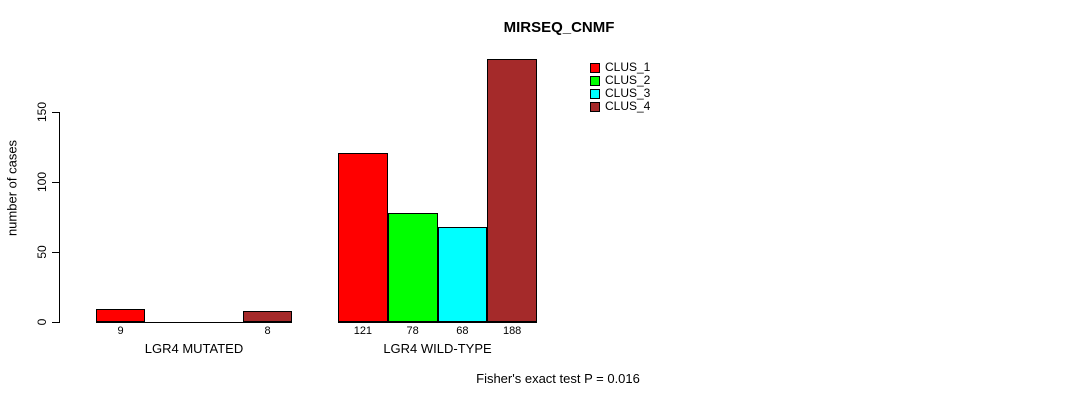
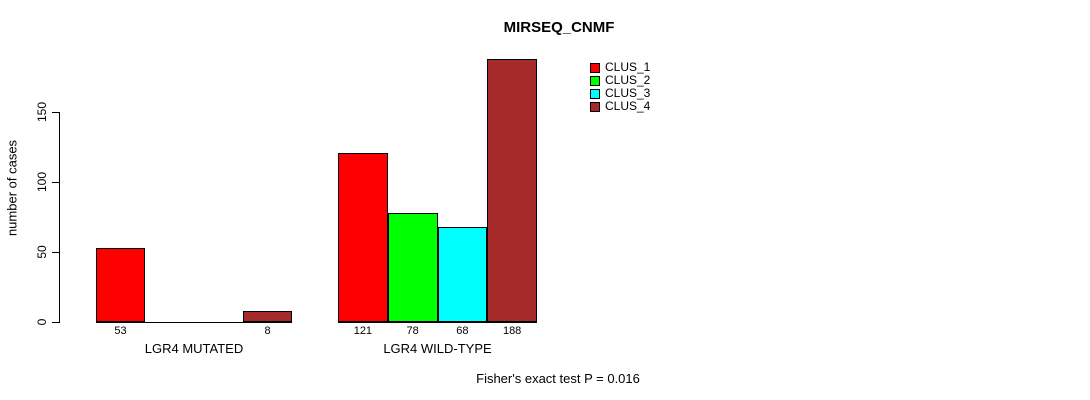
CLUS_1/LGR4 MUTATED: 9 -> 53
